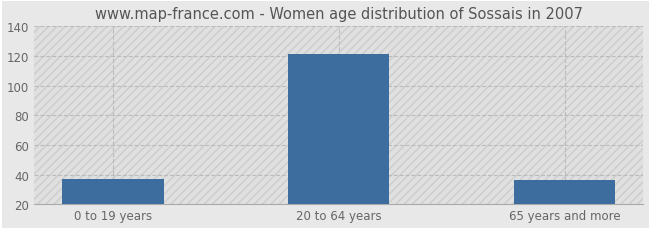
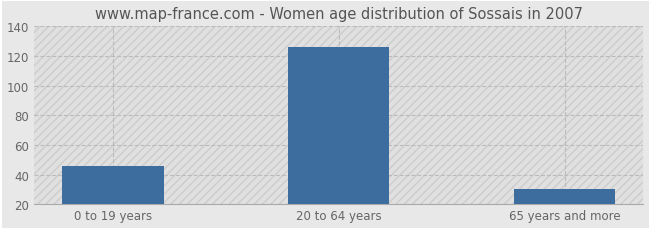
0 to 19 years: 37 -> 46
20 to 64 years: 121 -> 126
65 years and more: 36 -> 30
